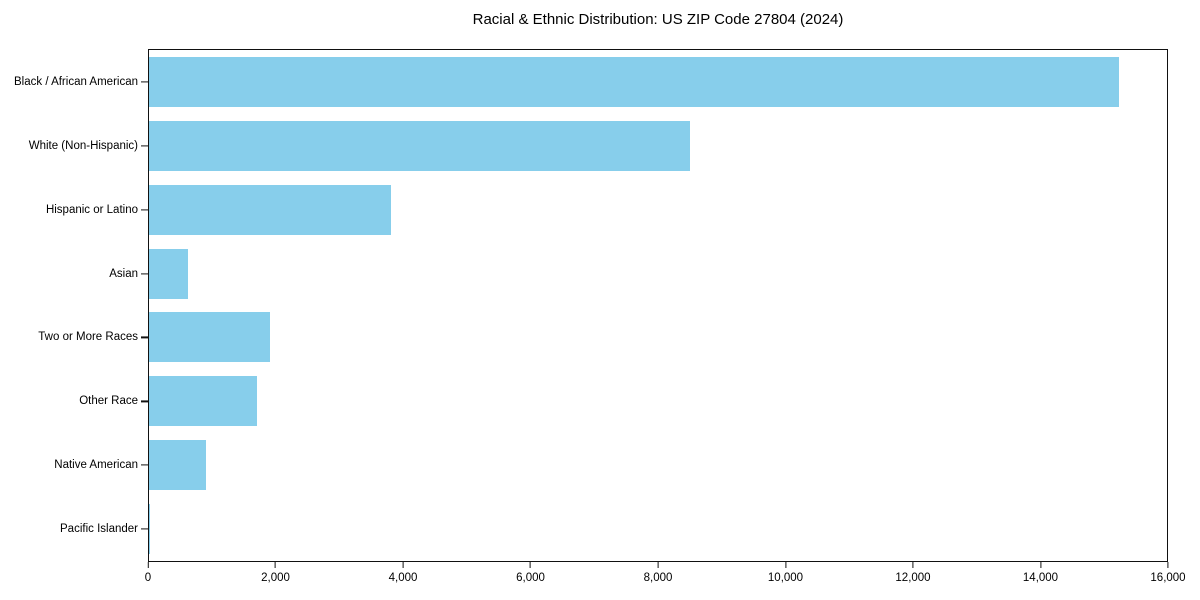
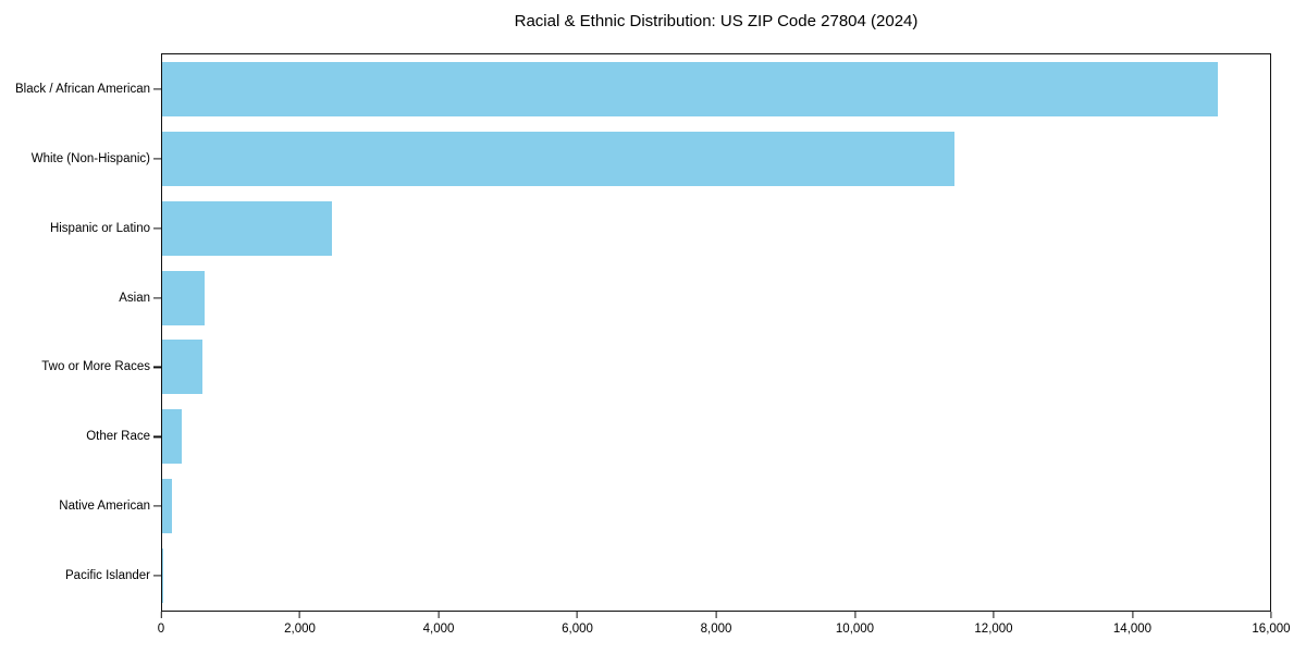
White (Non-Hispanic): 8500 -> 11400
Hispanic or Latino: 3800 -> 2400
Two or More Races: 1900 -> 600
Other Race: 1700 -> 300
Native American: 900 -> 100
